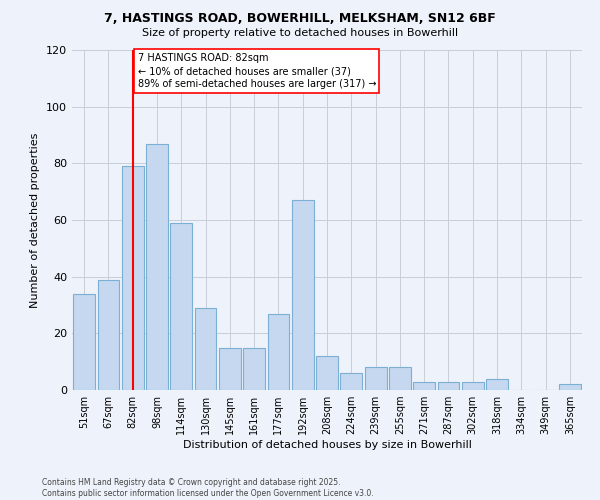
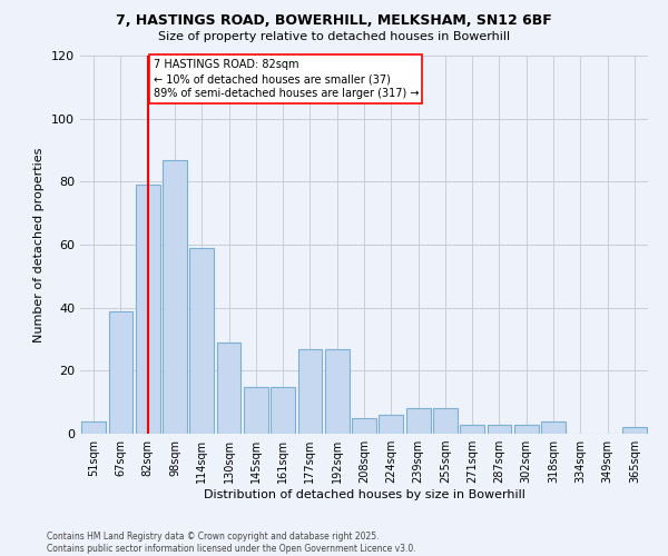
51sqm: 34 -> 4
192sqm: 67 -> 27
208sqm: 12 -> 5
